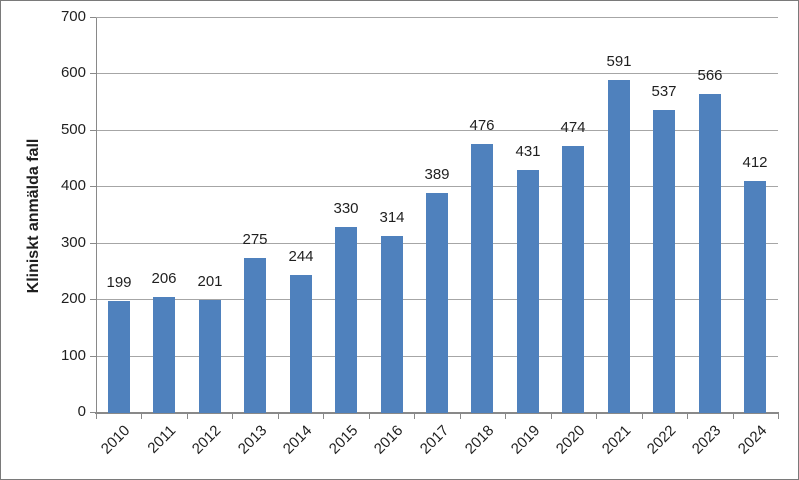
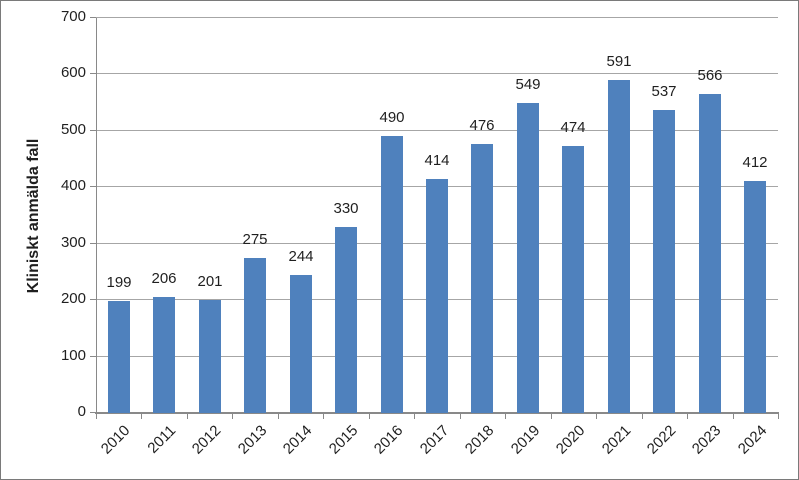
2016: 314 -> 490
2017: 389 -> 414
2019: 431 -> 549
